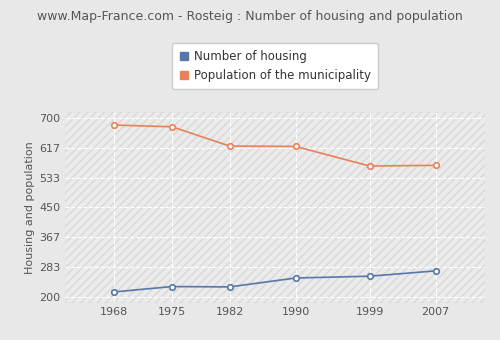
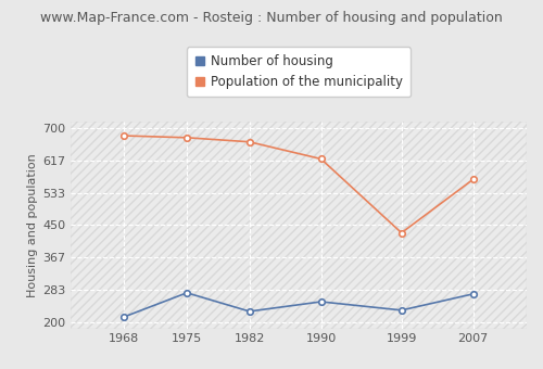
Number of housing/1975: 228 -> 275
Population of the municipality/1982: 622 -> 665
Number of housing/1999: 257 -> 230
Population of the municipality/1999: 566 -> 430
